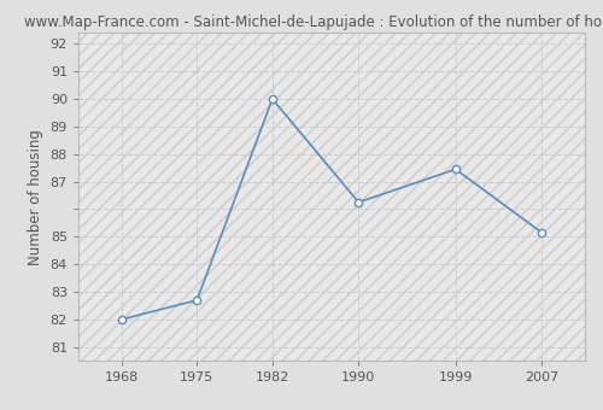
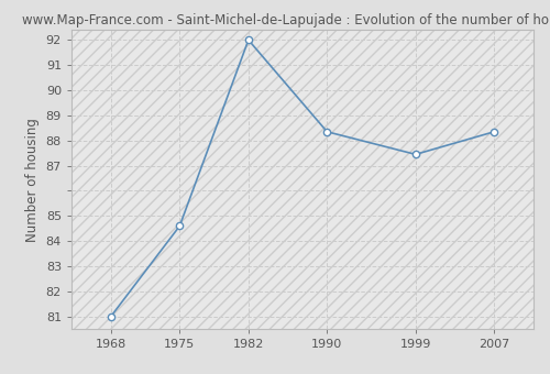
1968: 82.00 -> 81.00
1975: 82.70 -> 84.60
1982: 90.00 -> 92.00
1990: 86.25 -> 88.35
2007: 85.15 -> 88.35
